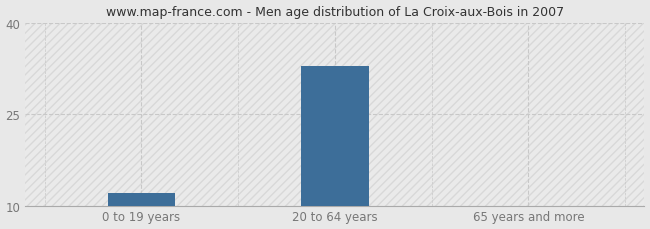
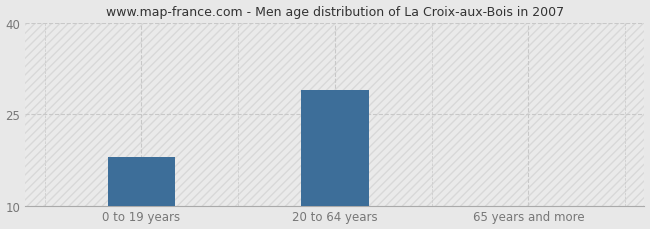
0 to 19 years: 12 -> 18
20 to 64 years: 33 -> 29
